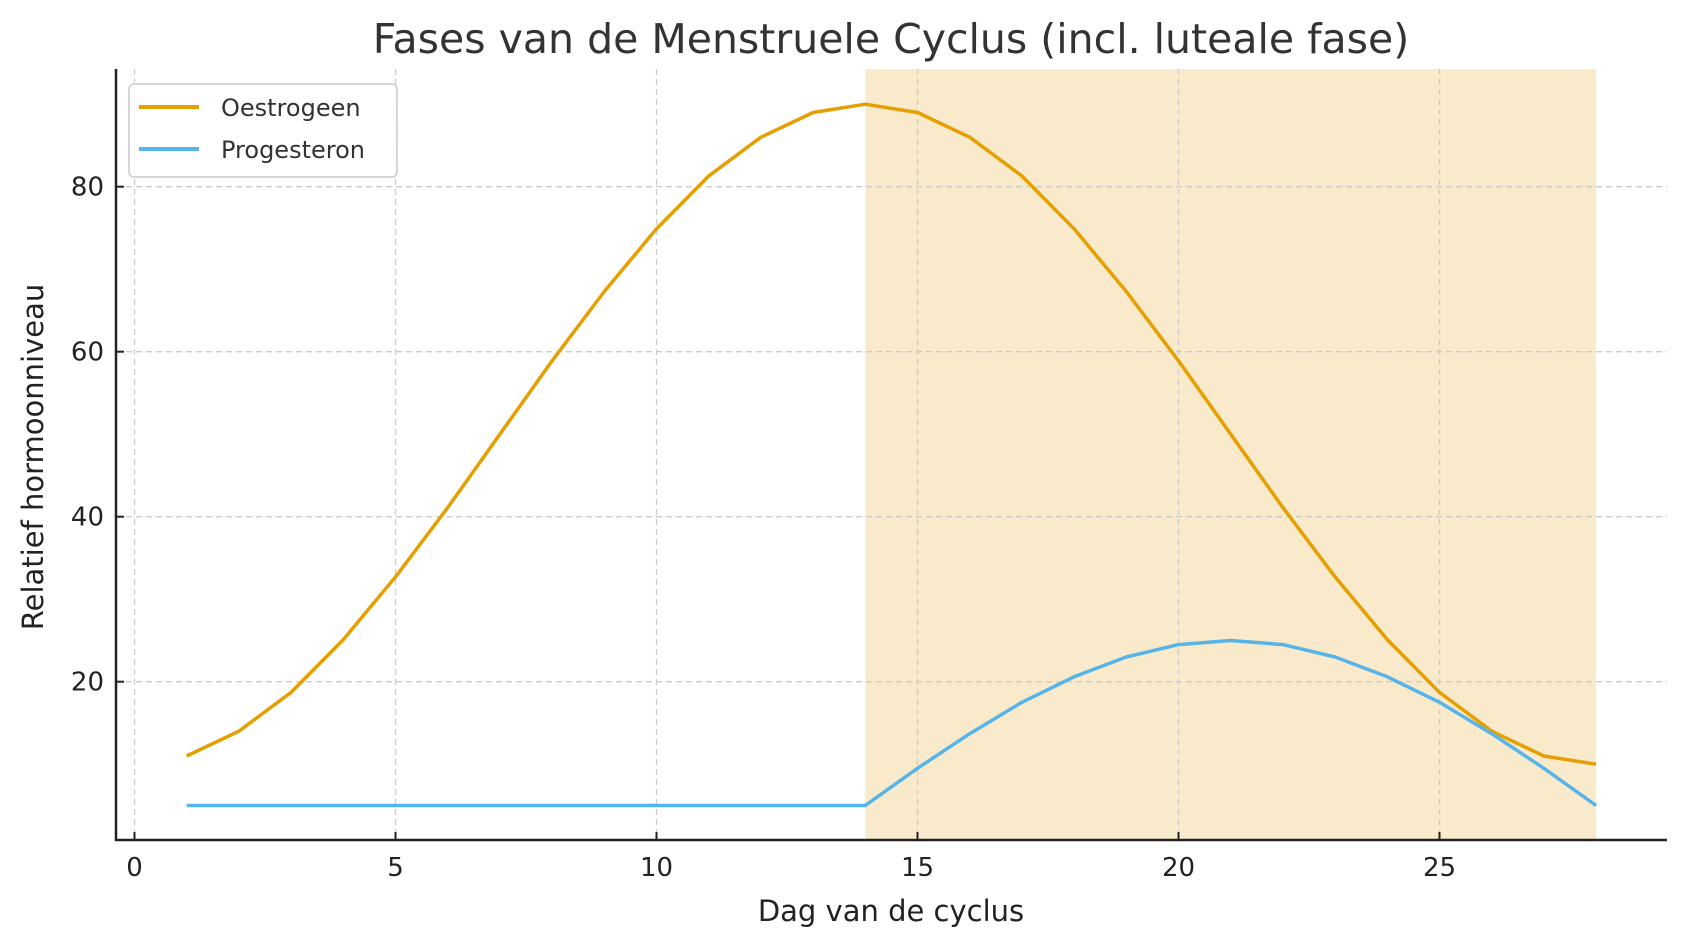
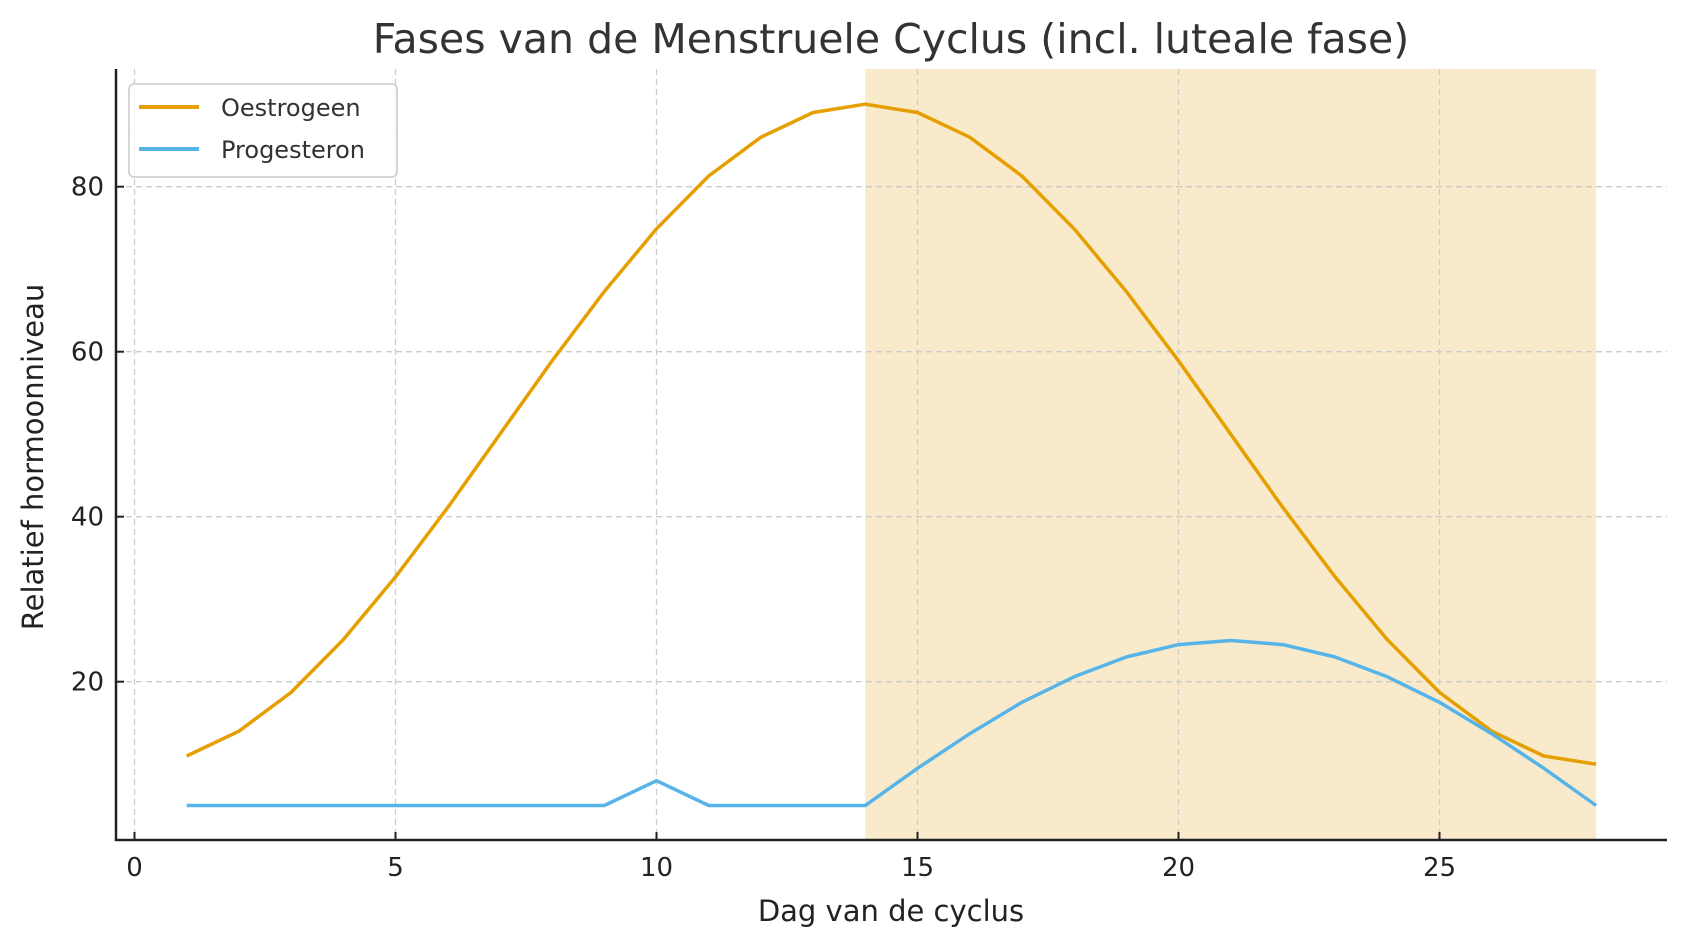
Progesteron/10: 5 -> 8
